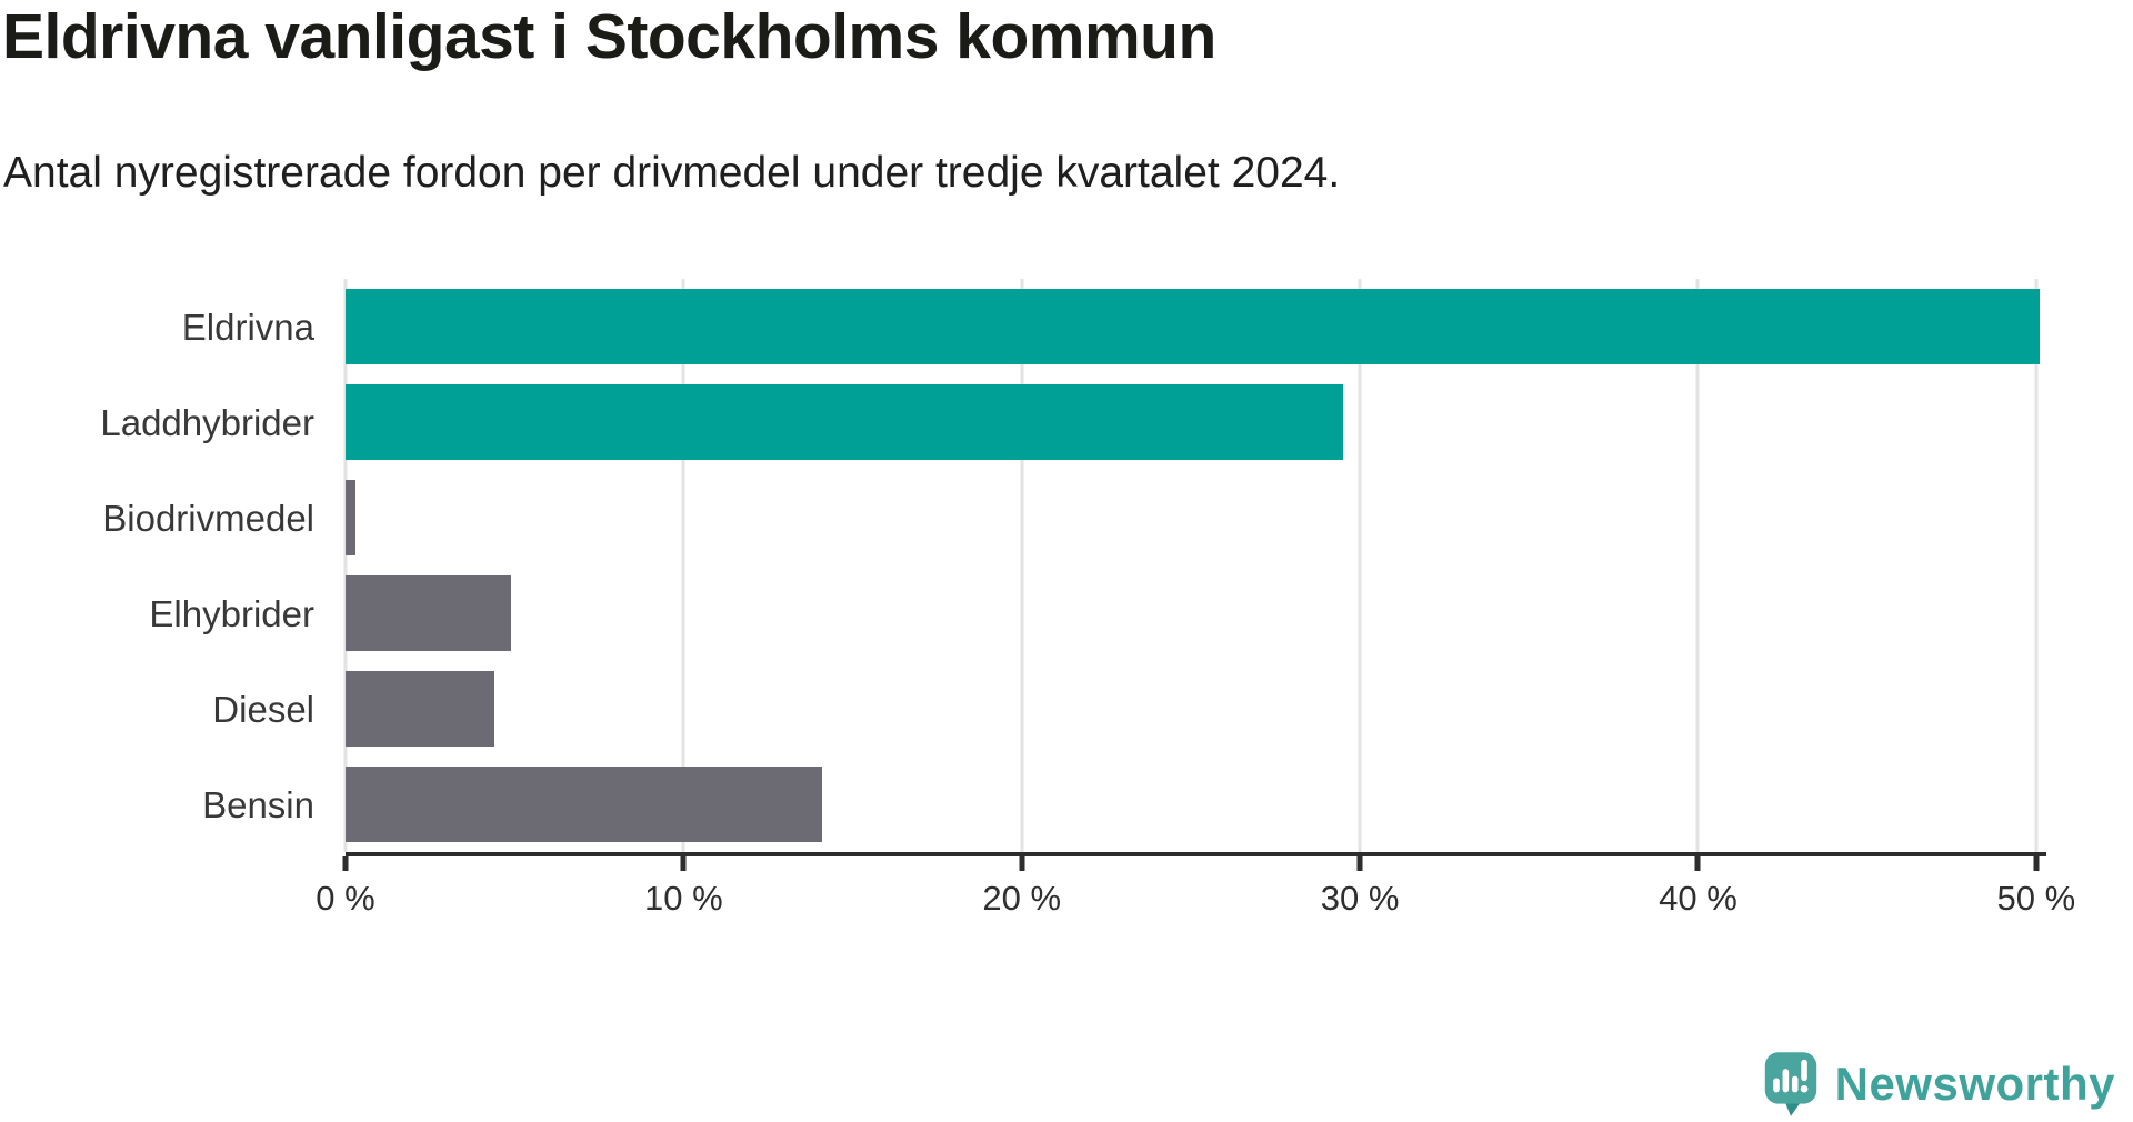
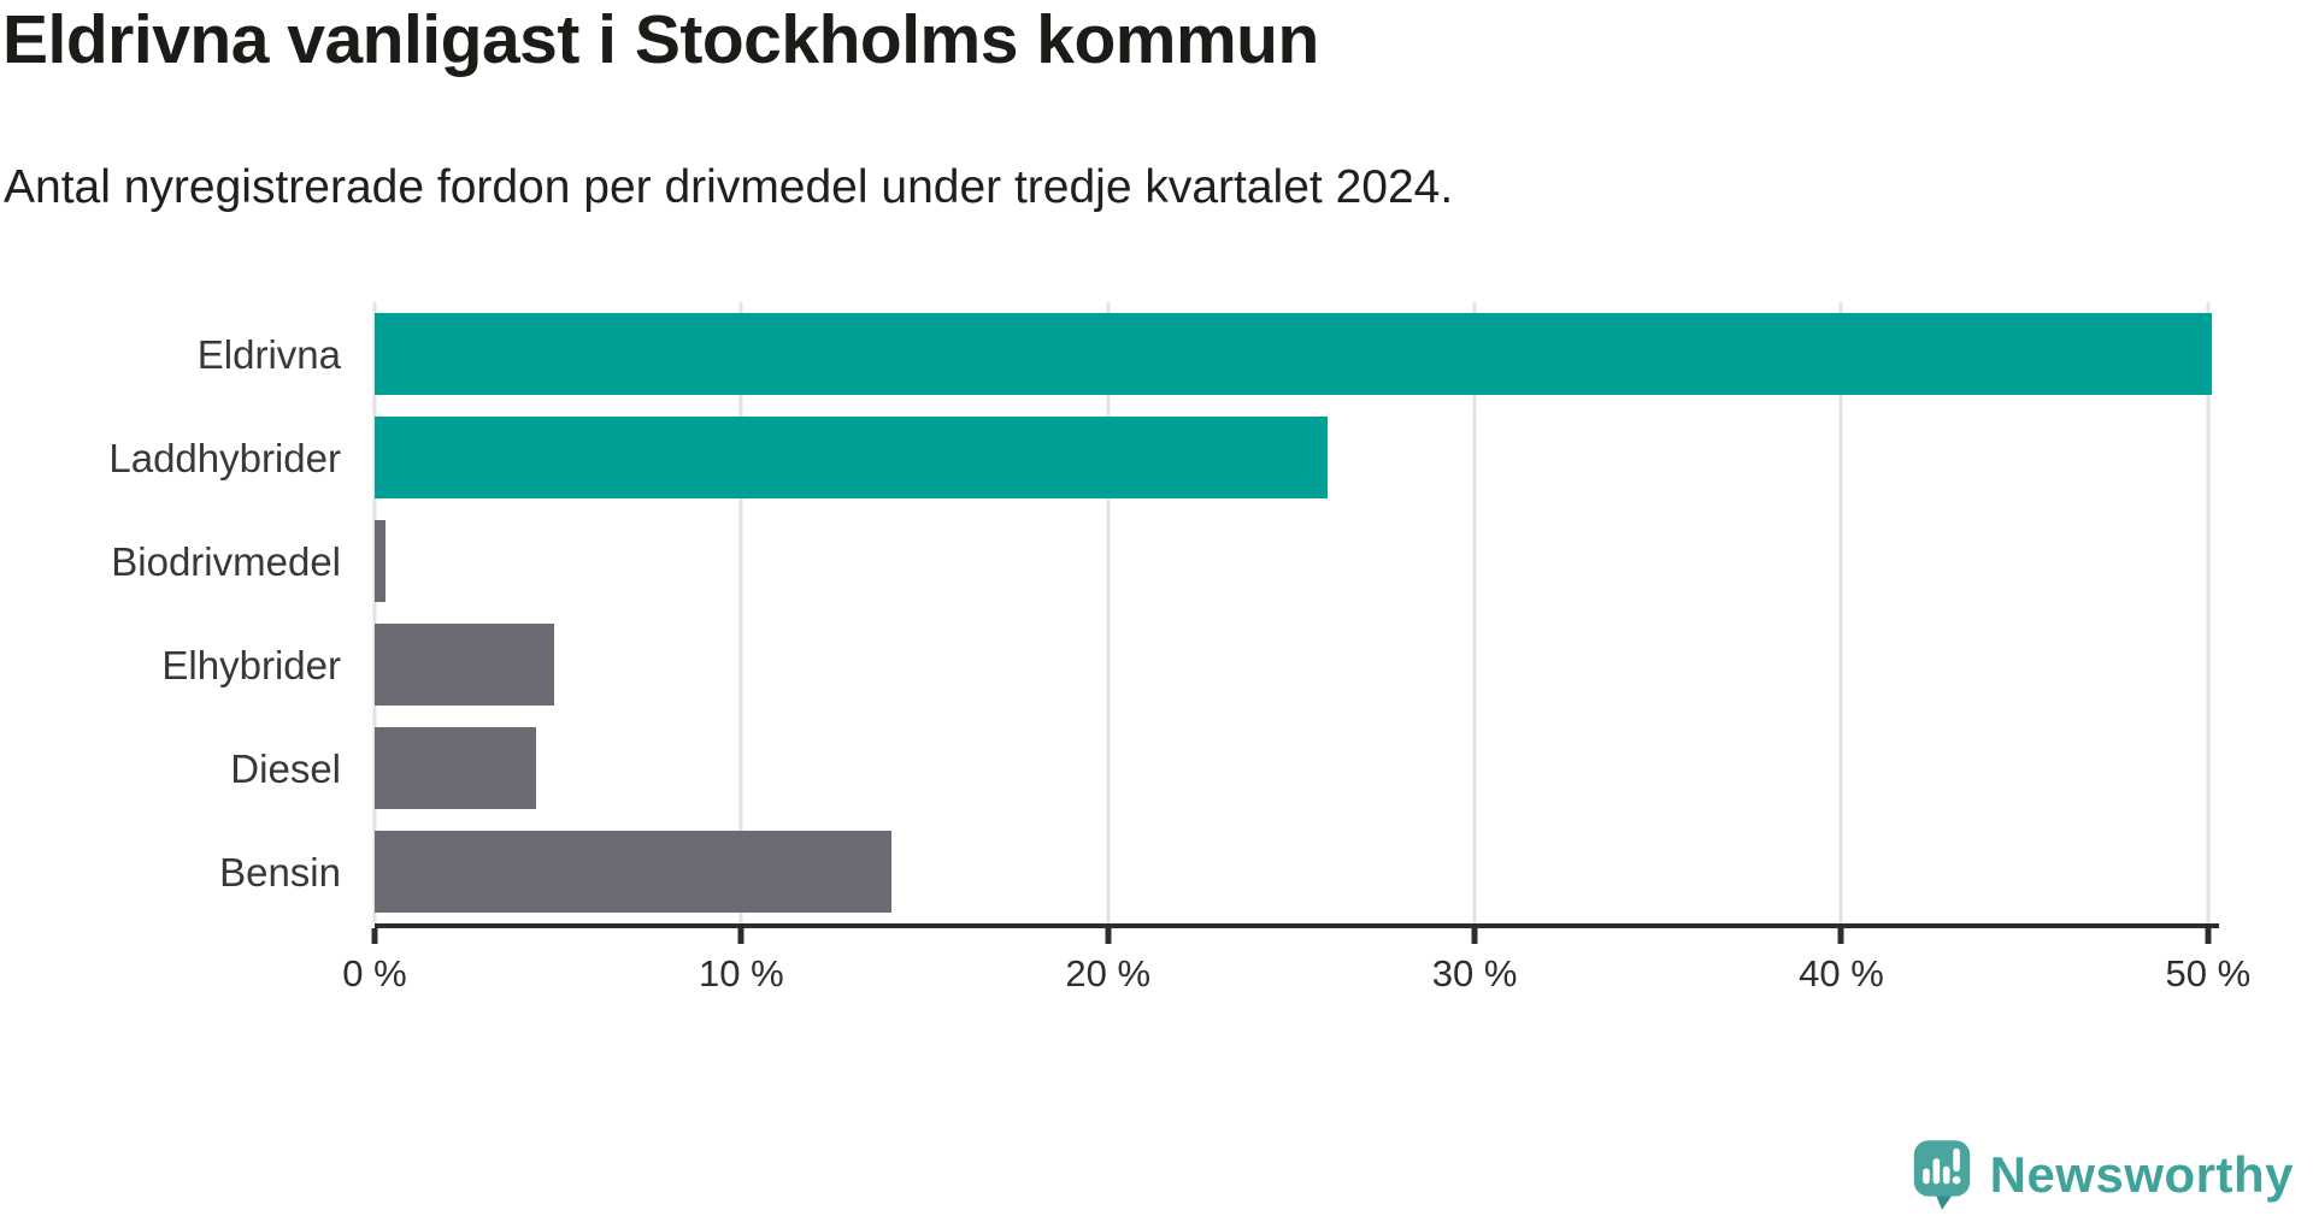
Laddhybrider: 29.5% -> 26.0%
